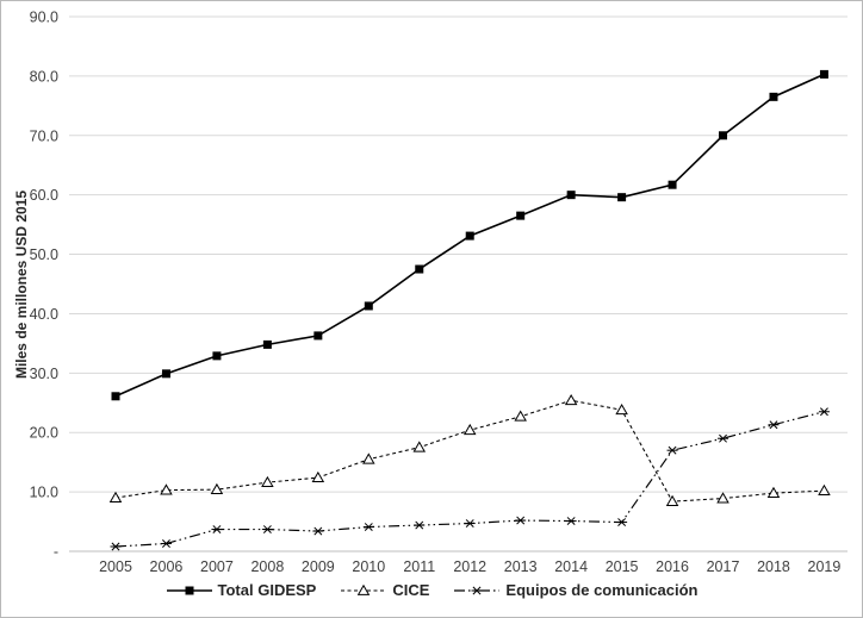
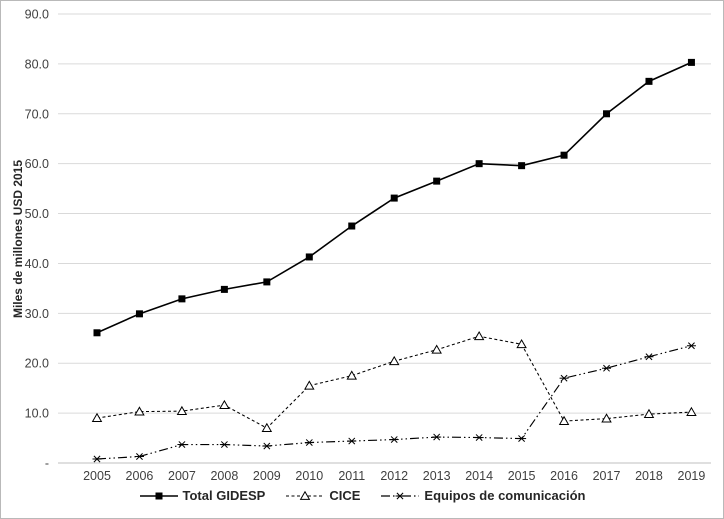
CICE/2009: 12 -> 7
